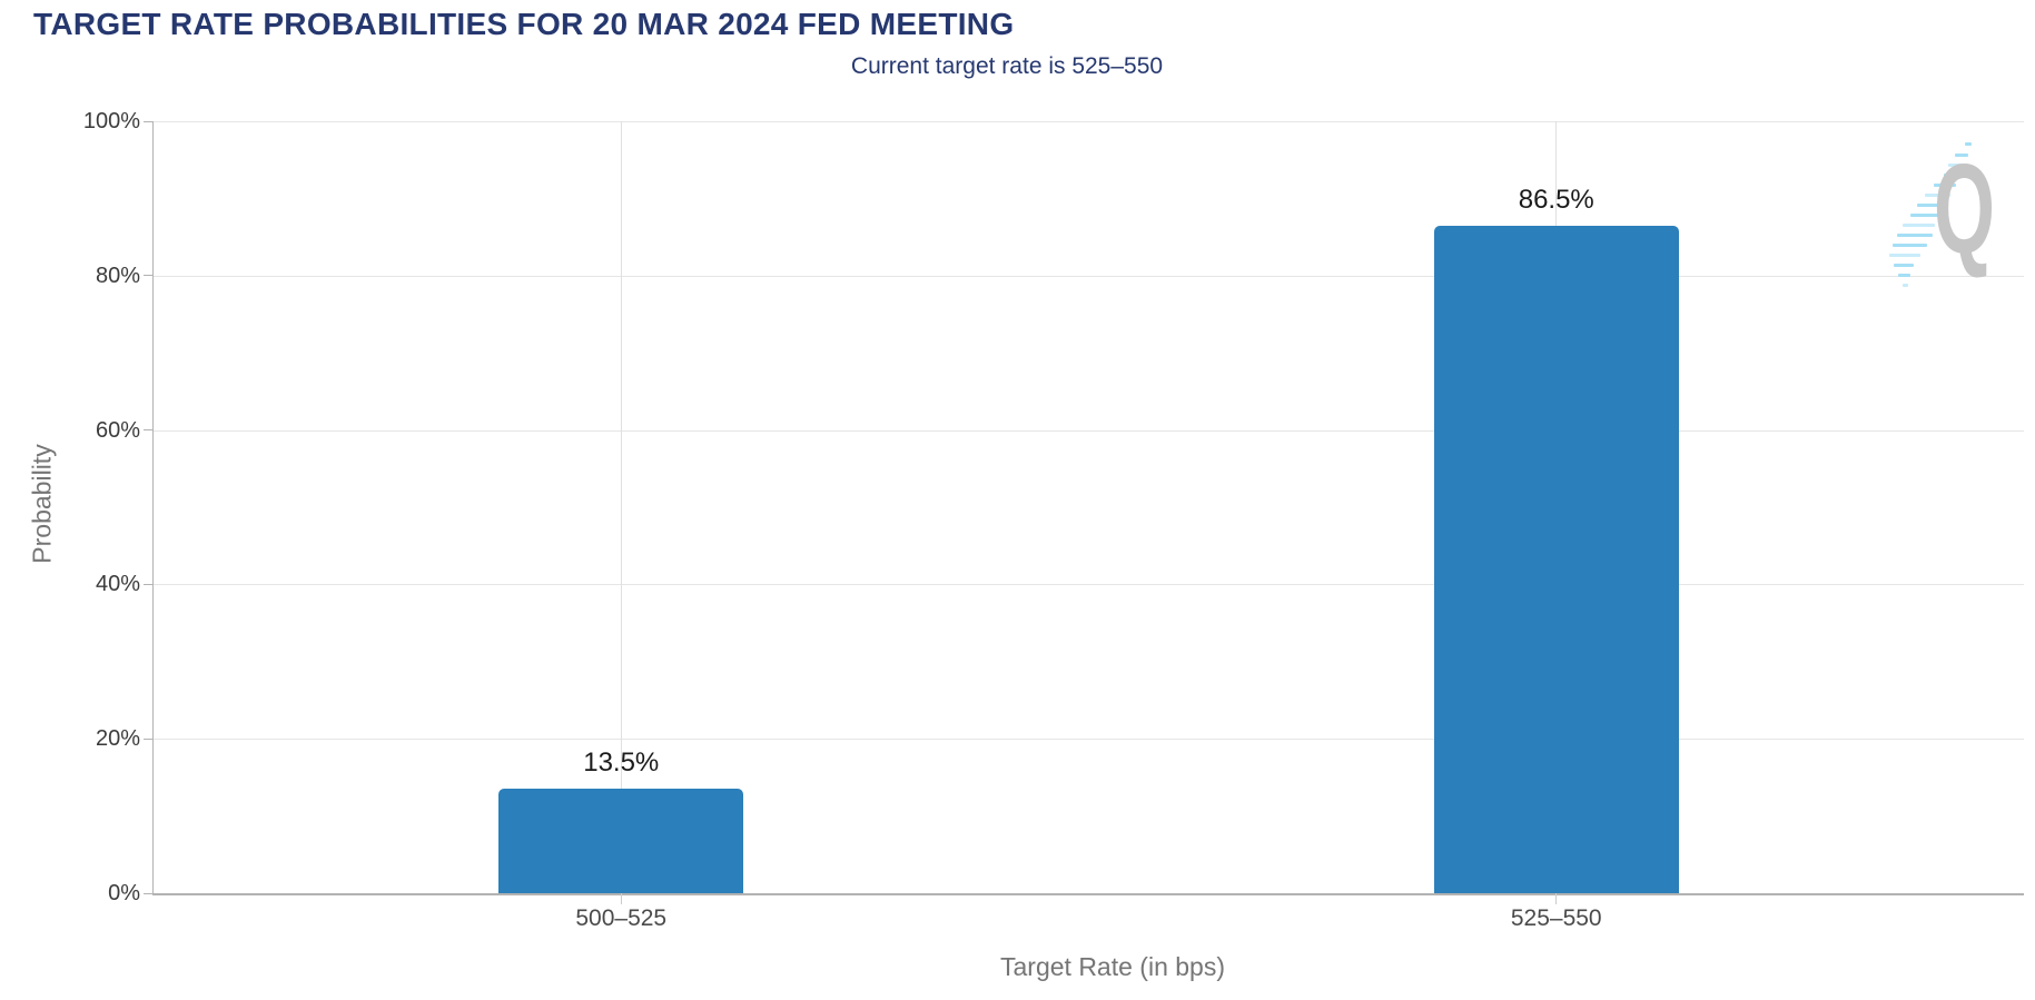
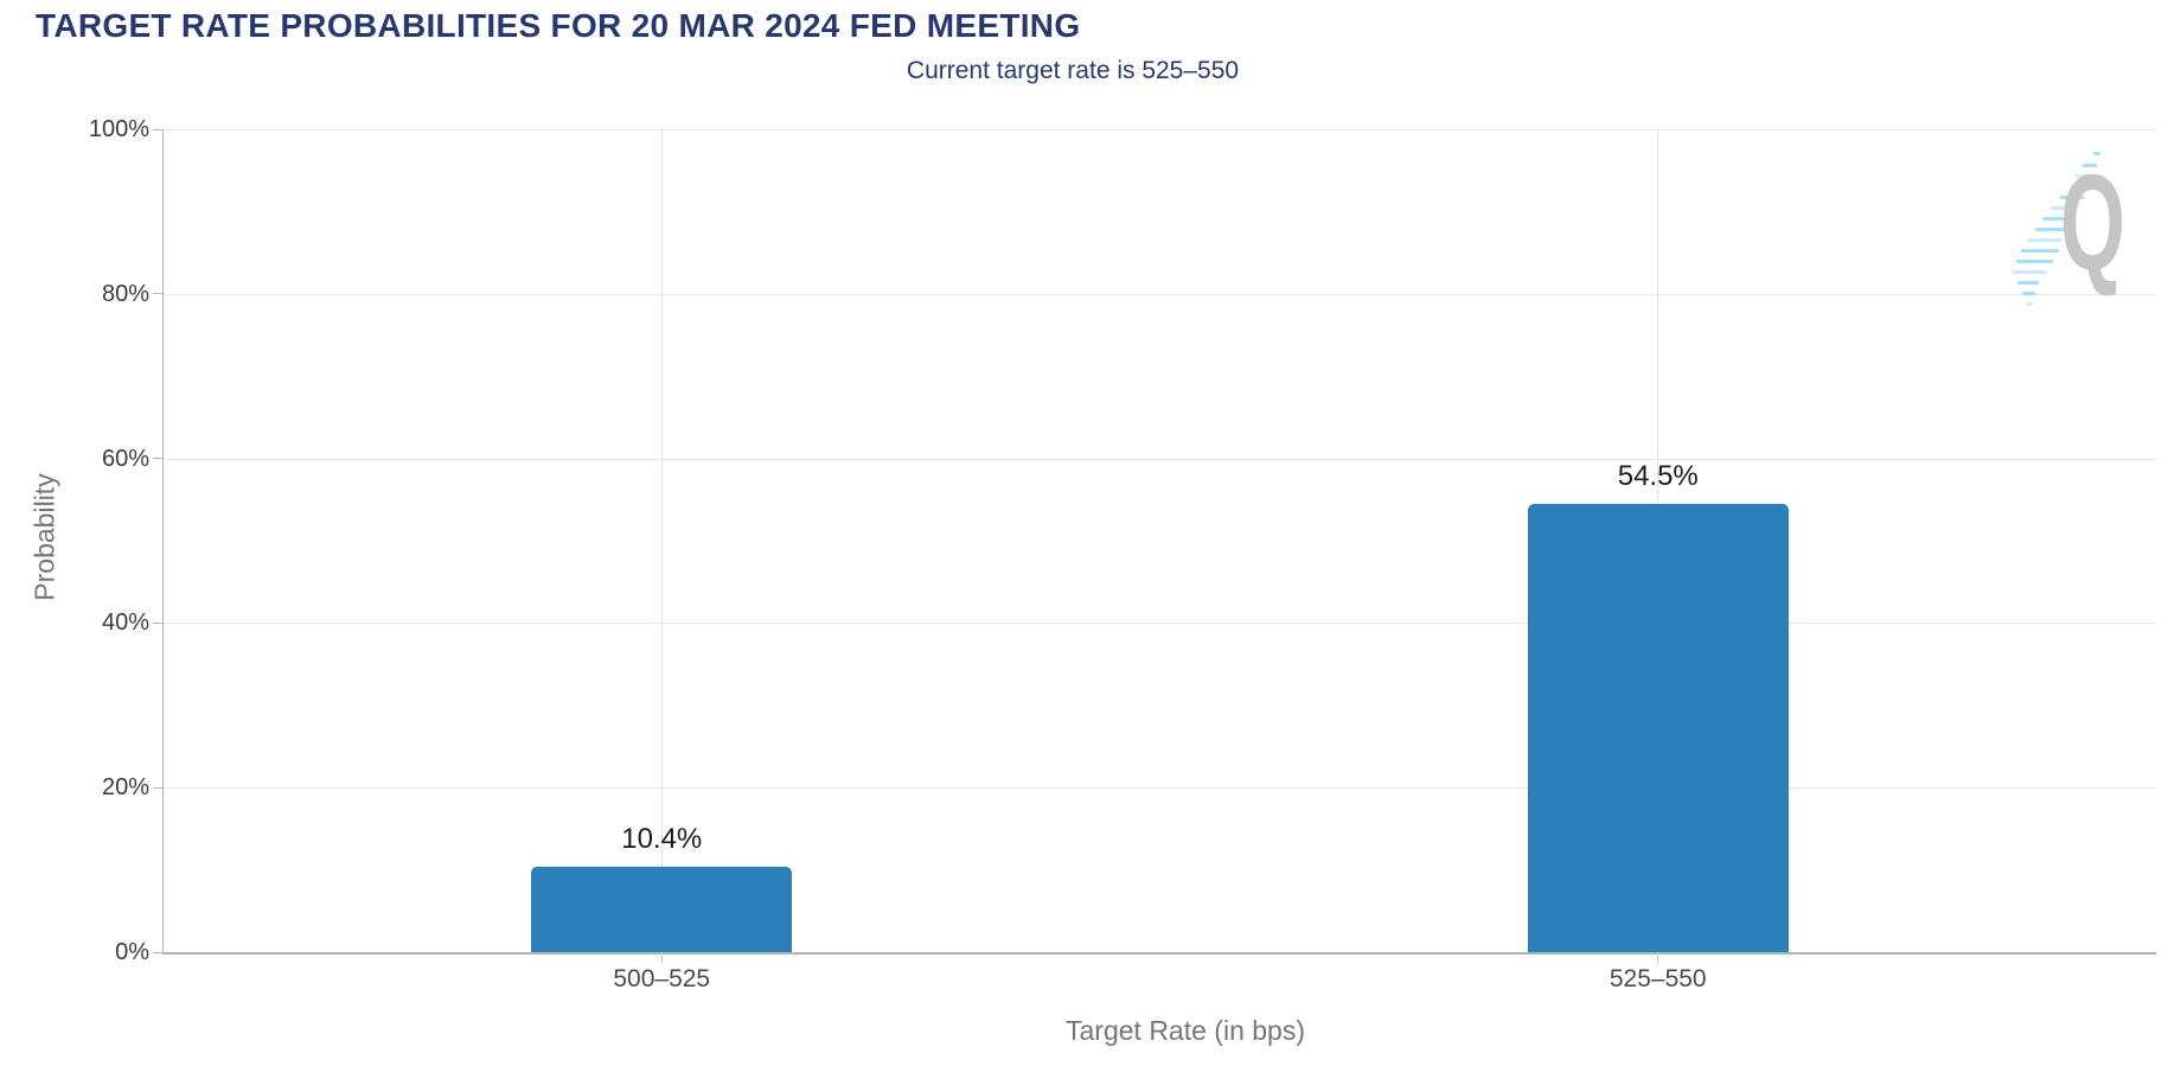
500–525: 13.5% -> 10.4%
525–550: 86.5% -> 54.5%
